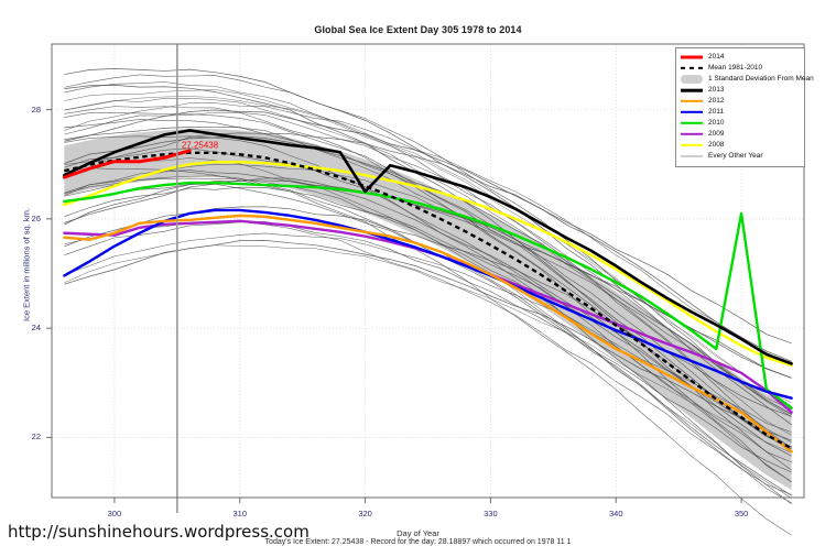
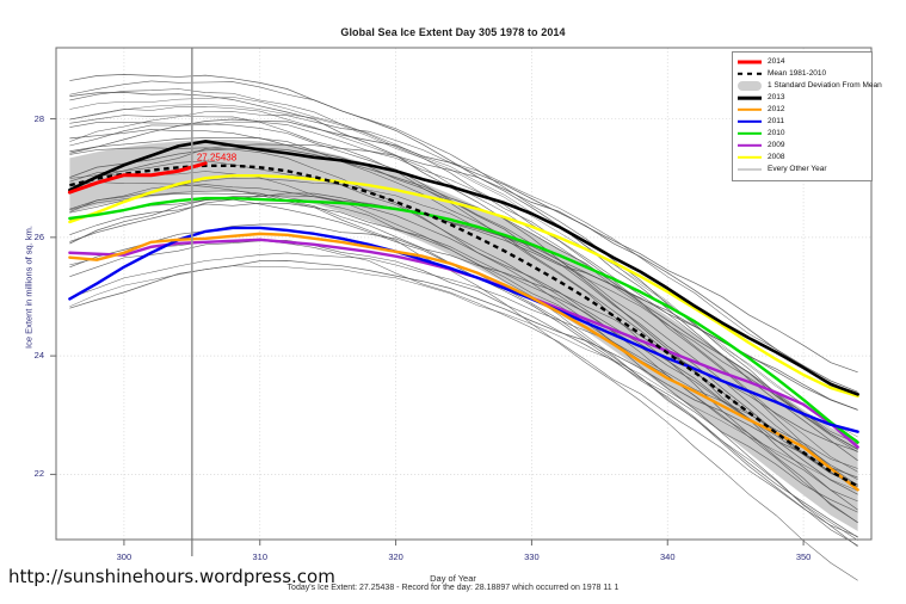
2013/320: 26.5 -> 27.1
2010/350: 26.1 -> 23.3
